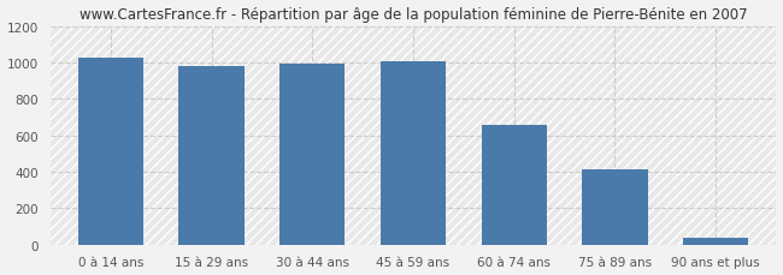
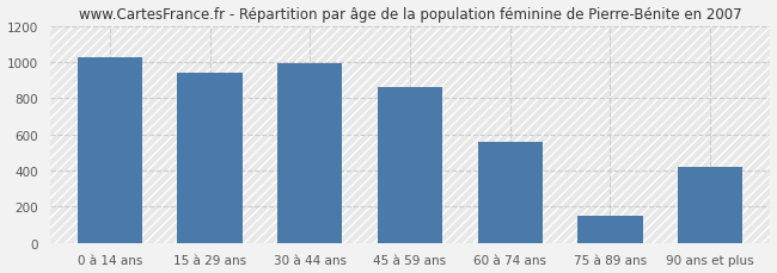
15 à 29 ans: 980 -> 940
45 à 59 ans: 1000 -> 860
60 à 74 ans: 660 -> 560
75 à 89 ans: 420 -> 150
90 ans et plus: 40 -> 420
